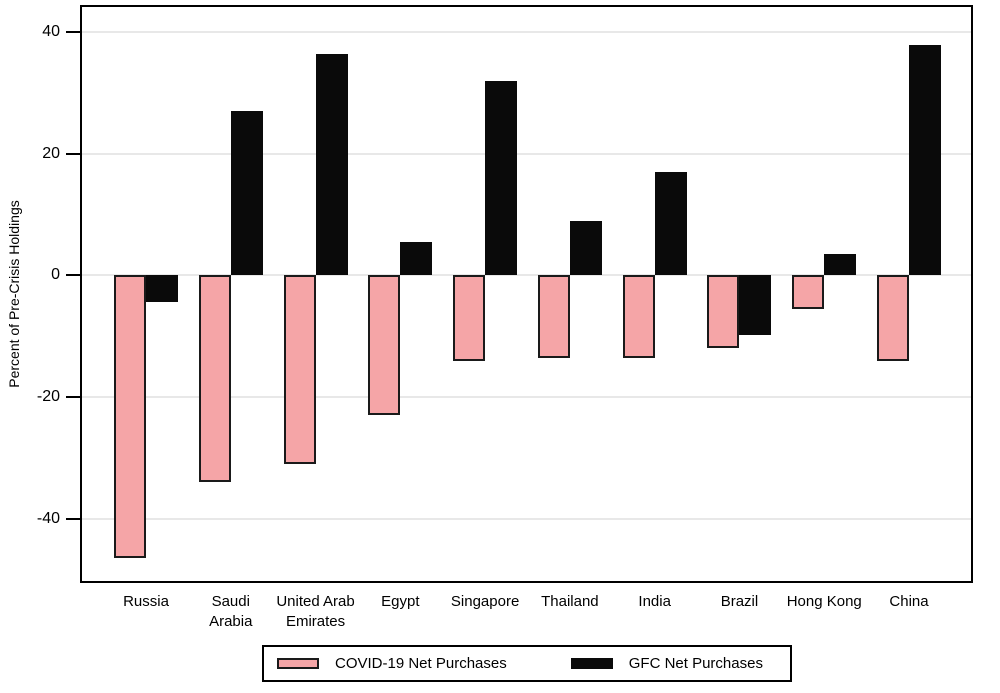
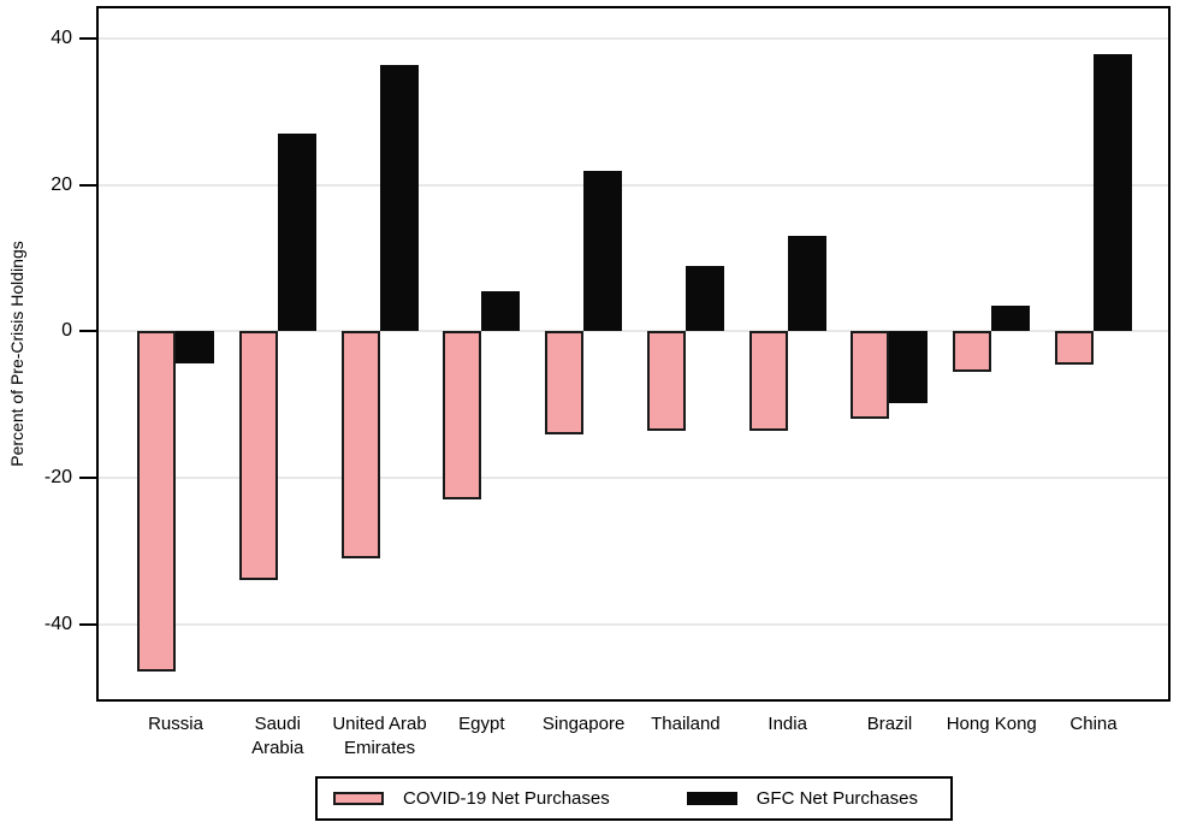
GFC Net Purchases/Singapore: 32 -> 22
GFC Net Purchases/India: 17 -> 13
COVID-19 Net Purchases/China: -14 -> -4
